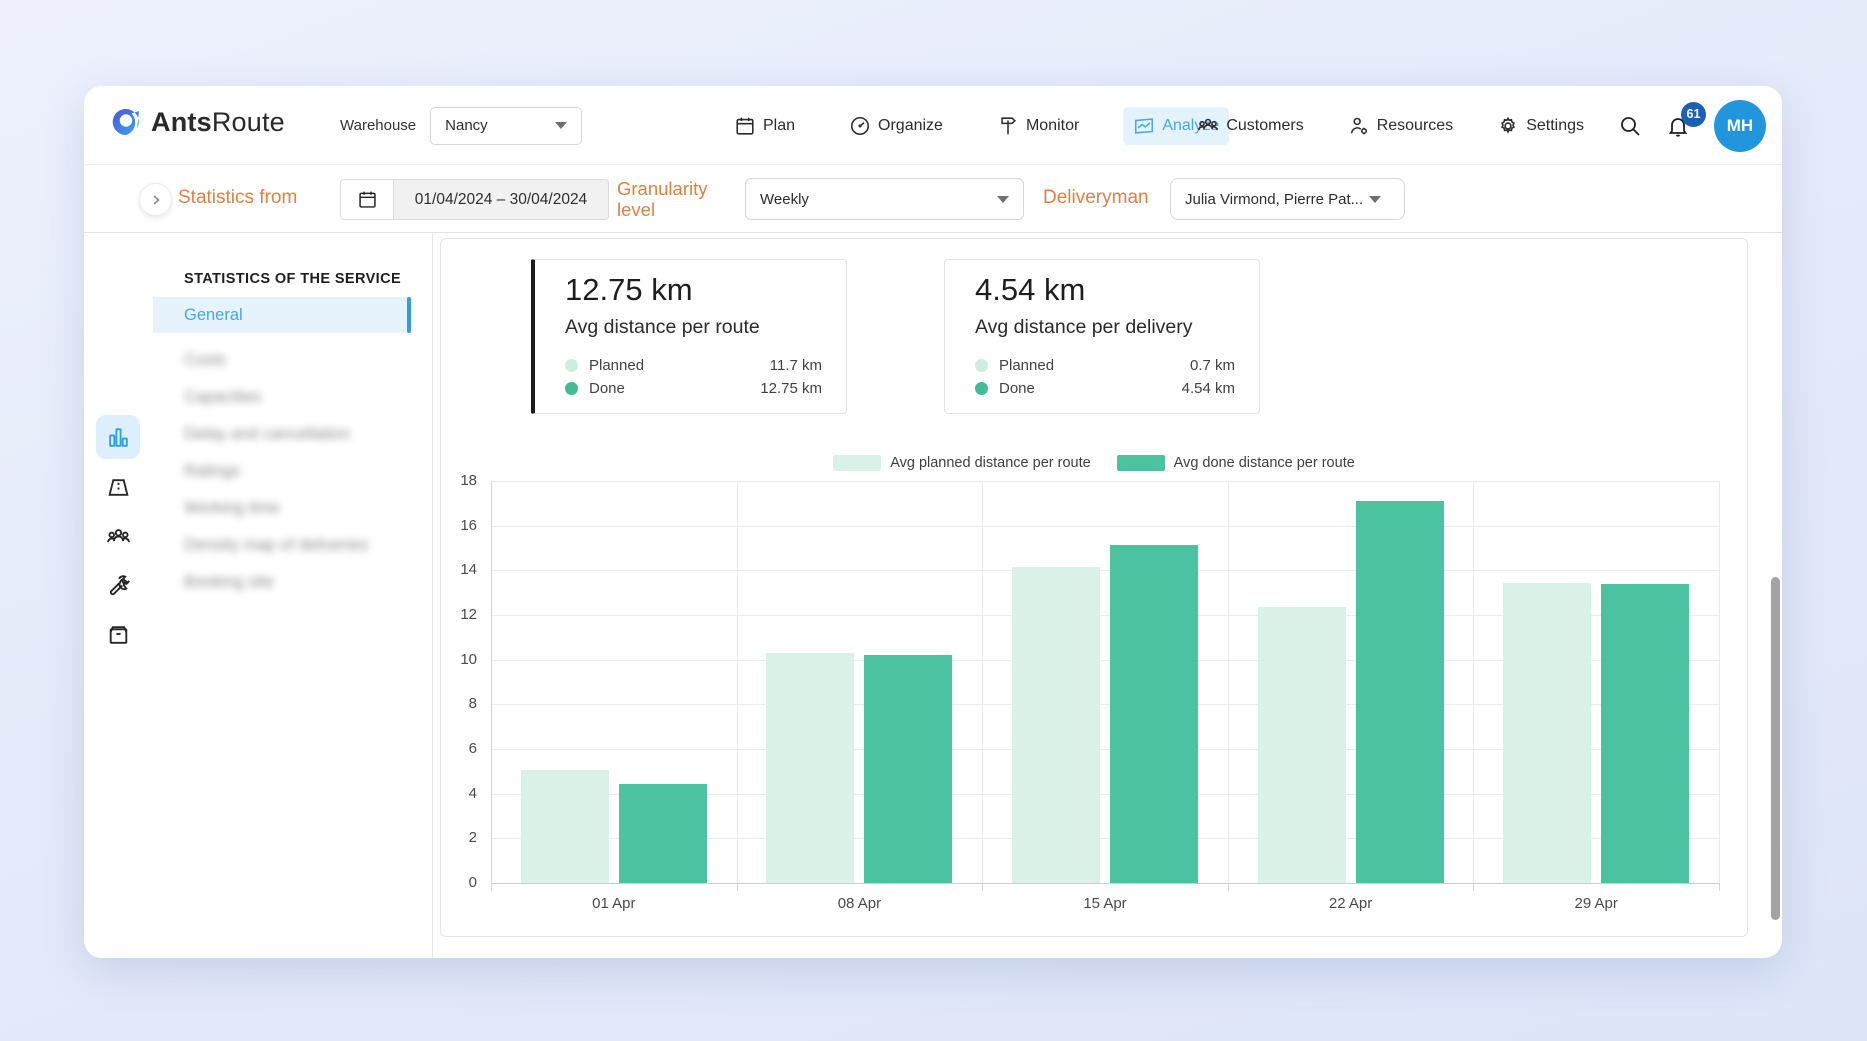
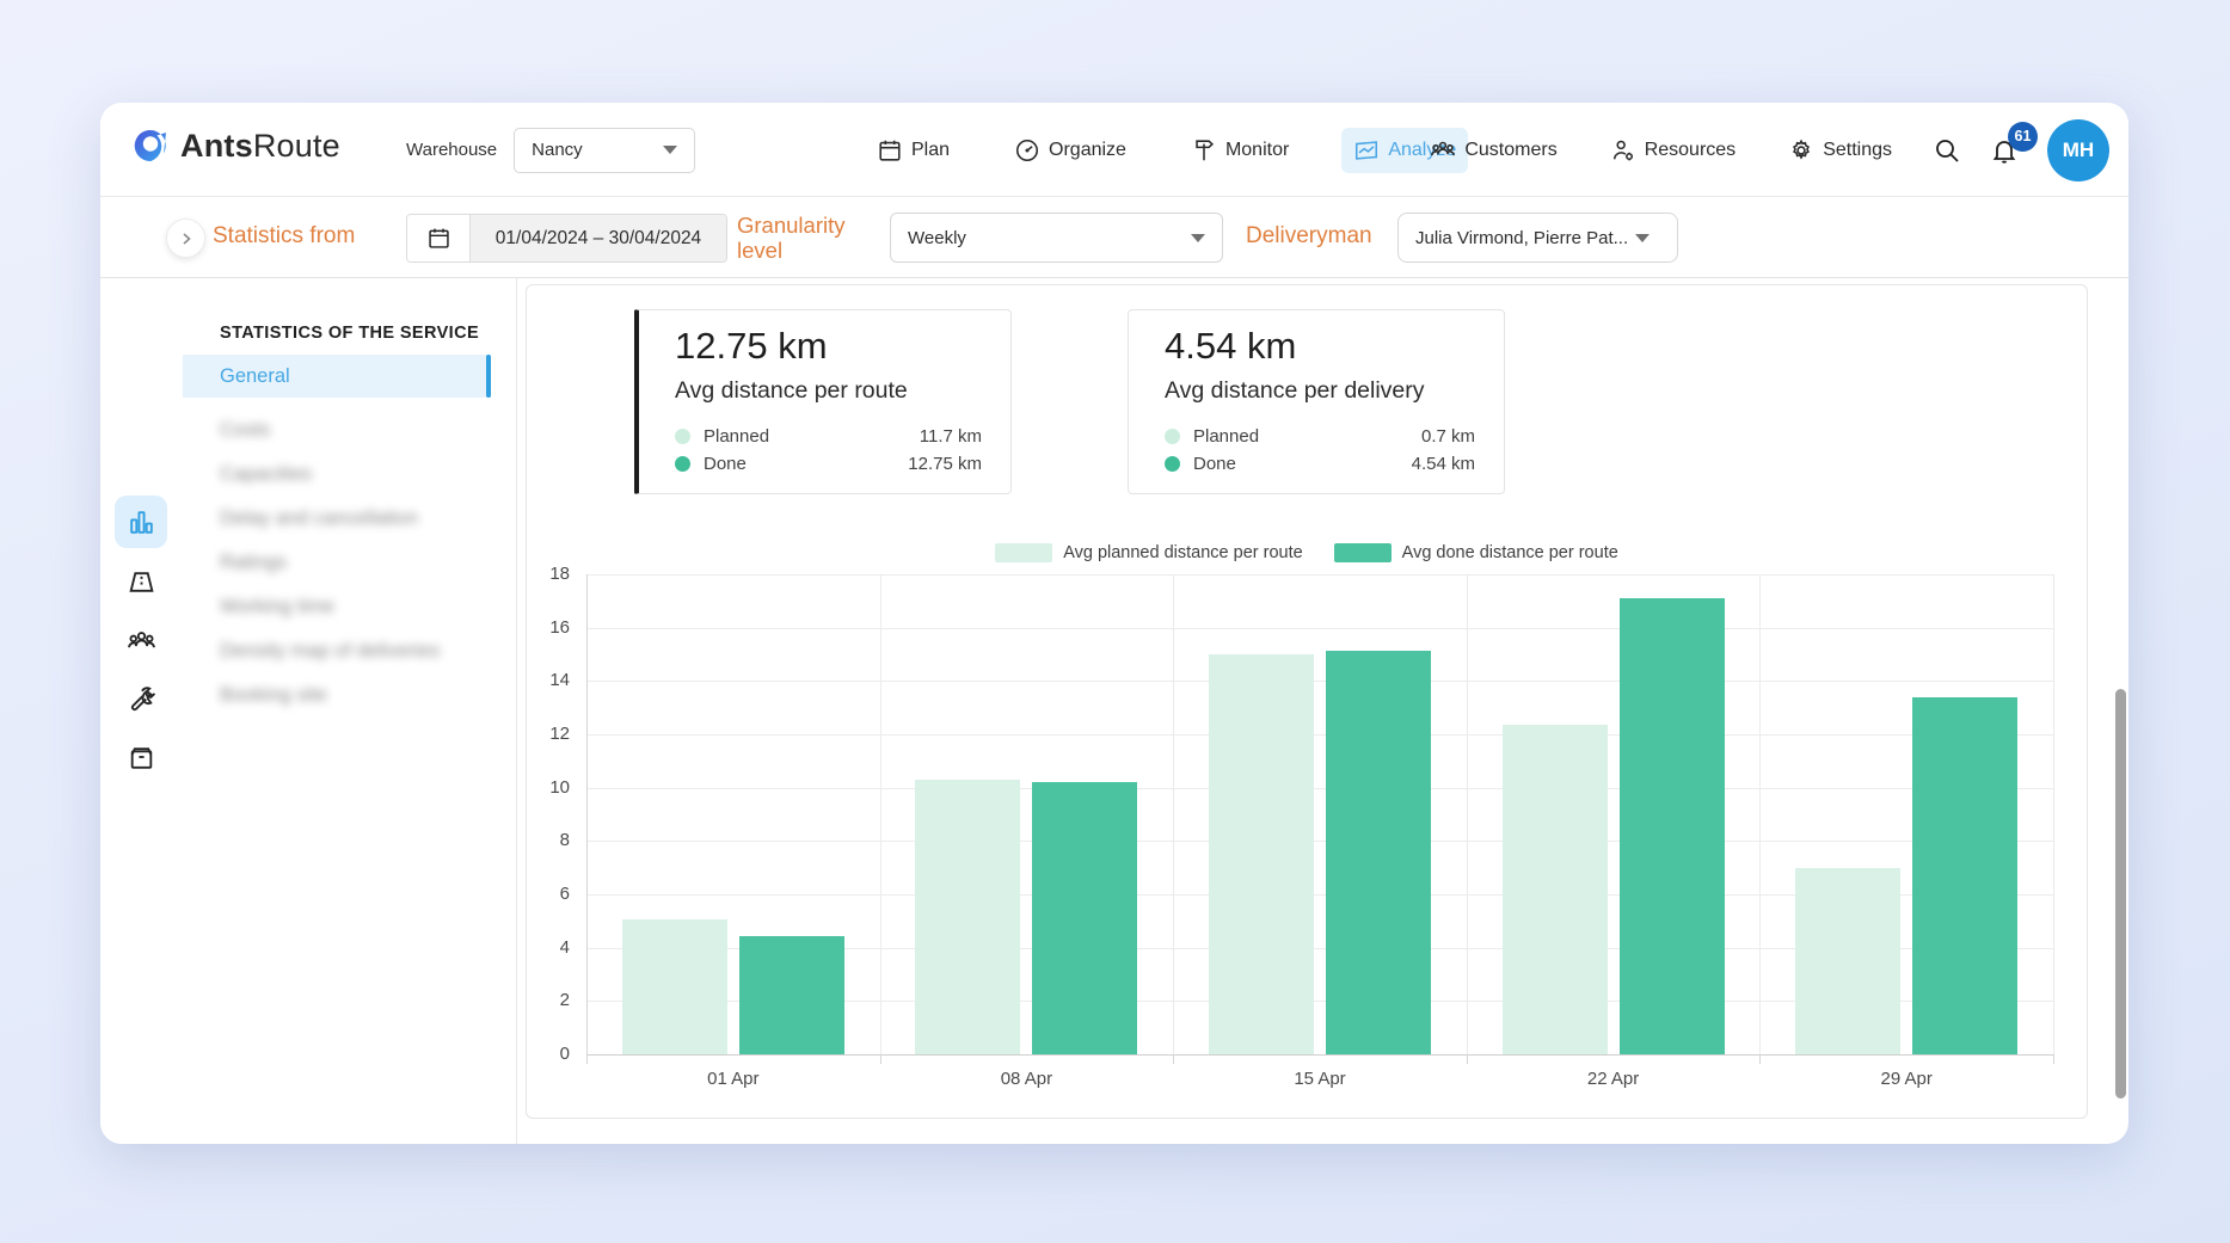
Avg planned distance per route/15 Apr: 14.2 -> 15.0
Avg planned distance per route/29 Apr: 13.4 -> 7.0
